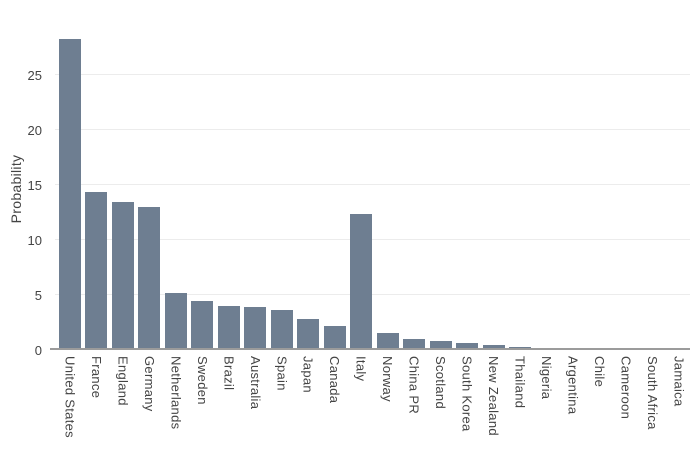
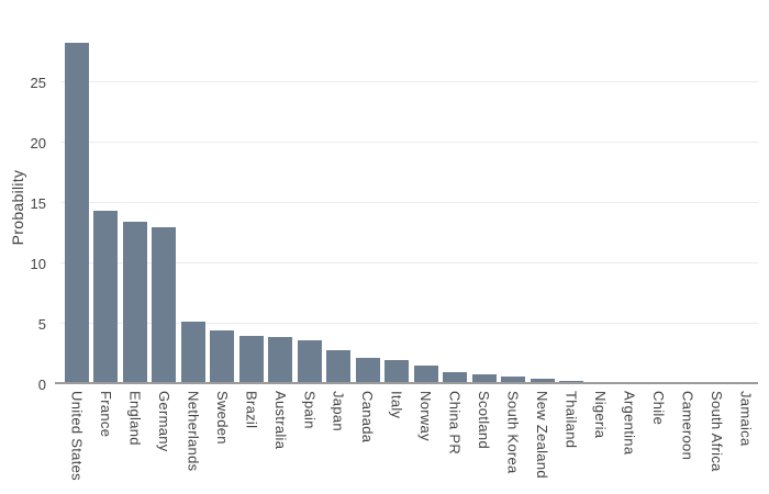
Italy: 12.2 -> 1.8
